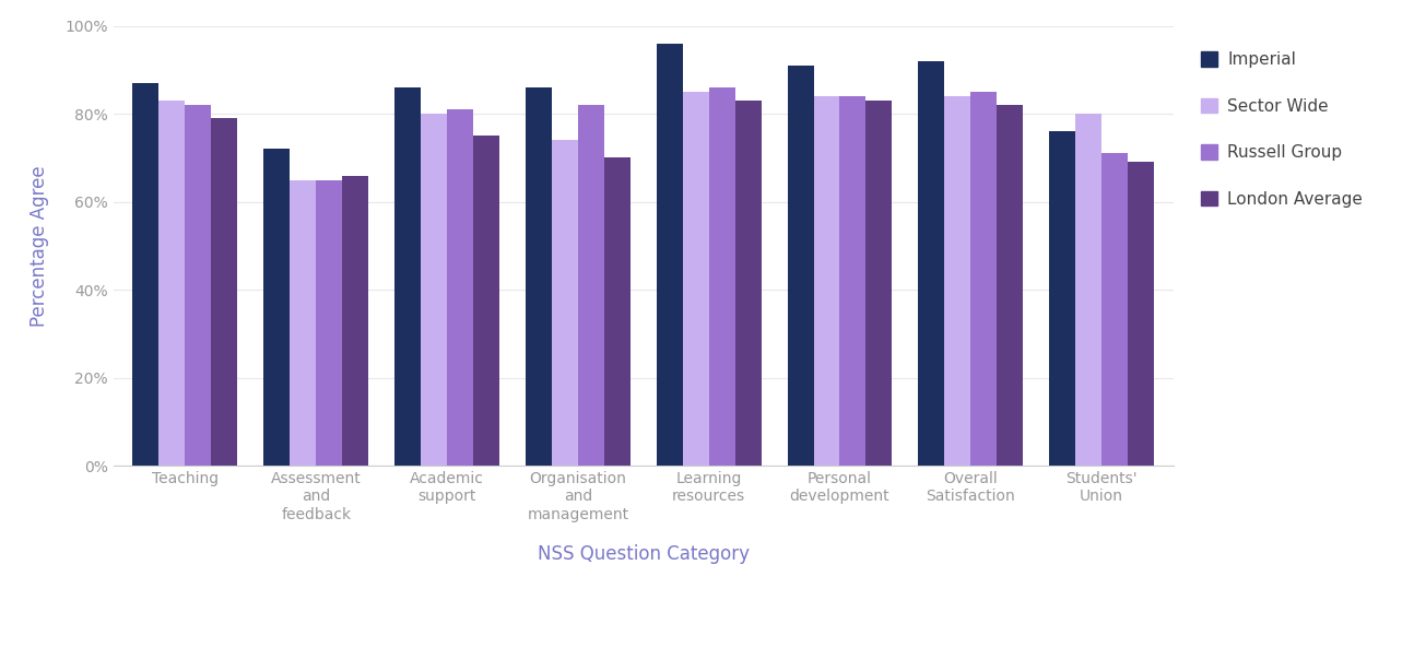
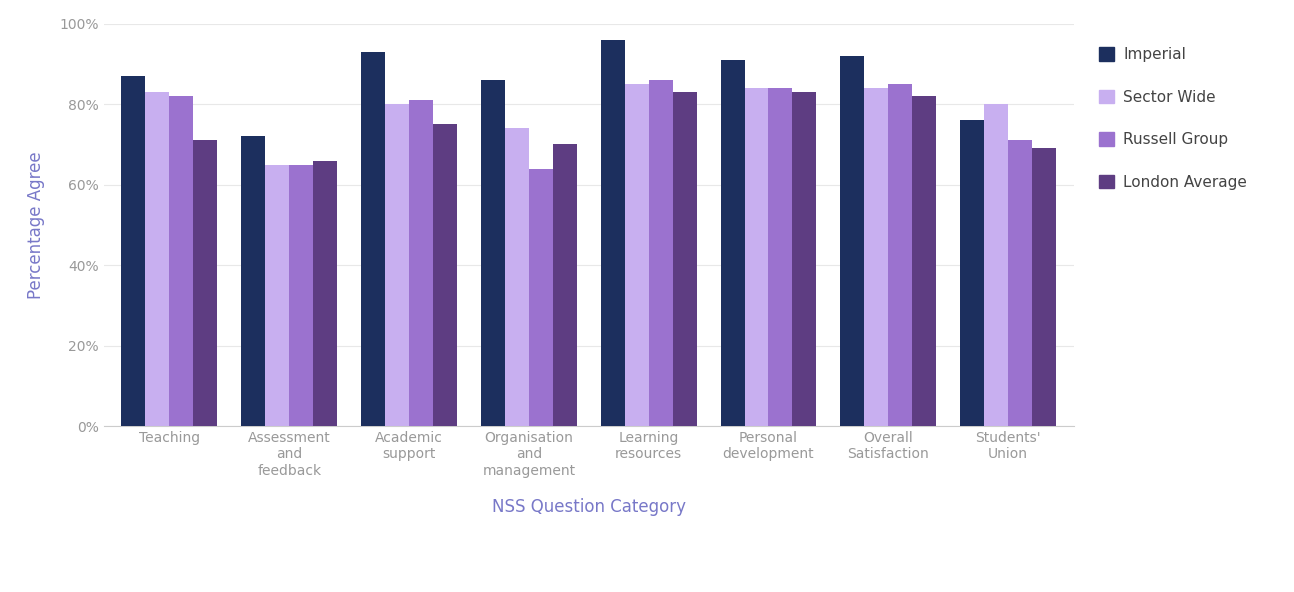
London Average/Teaching: 79% -> 71%
Imperial/Academic support: 86% -> 93%
Russell Group/Organisation and management: 82% -> 64%
